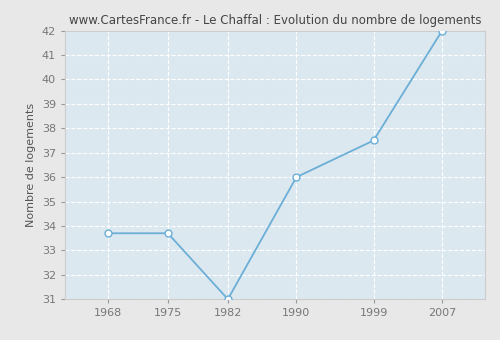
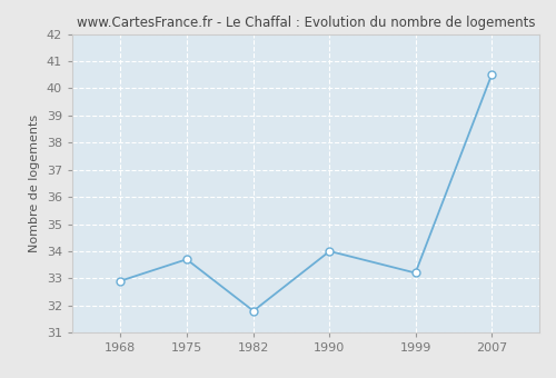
1968: 33.7 -> 32.9
1982: 31.0 -> 31.8
1990: 36.0 -> 34.0
1999: 37.5 -> 33.2
2007: 42.0 -> 40.5
